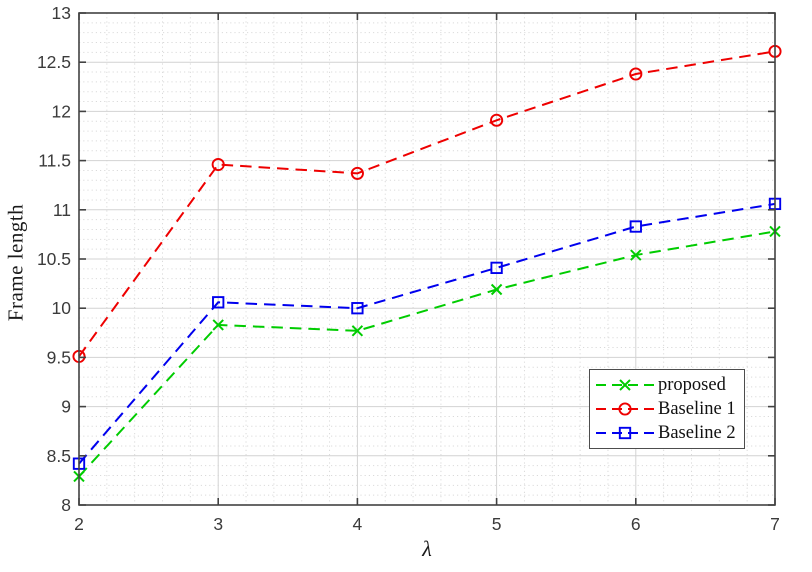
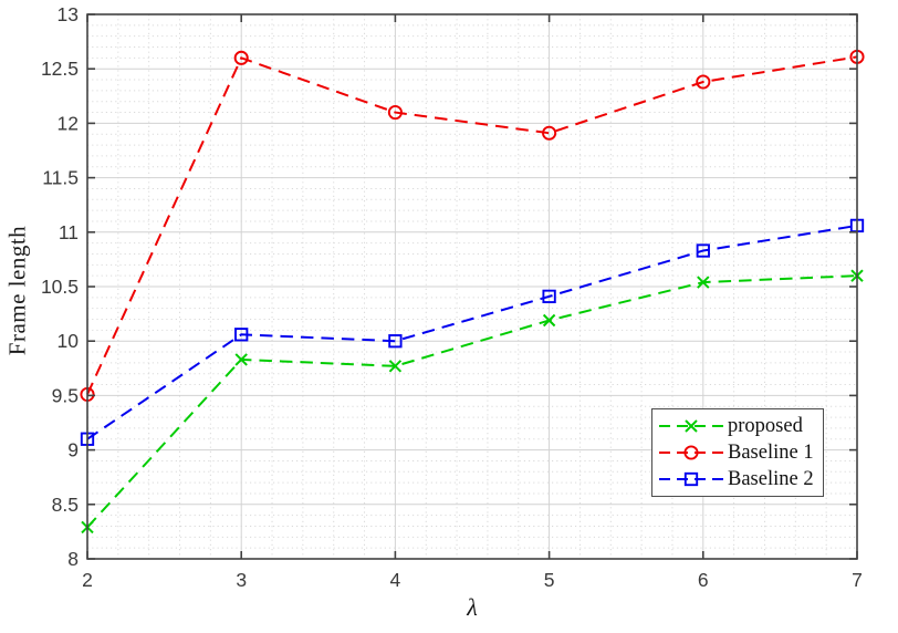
Baseline 2/2: 8.4 -> 9.1
Baseline 1/3: 11.5 -> 12.6
Baseline 1/4: 11.4 -> 12.1
proposed/7: 10.8 -> 10.6
